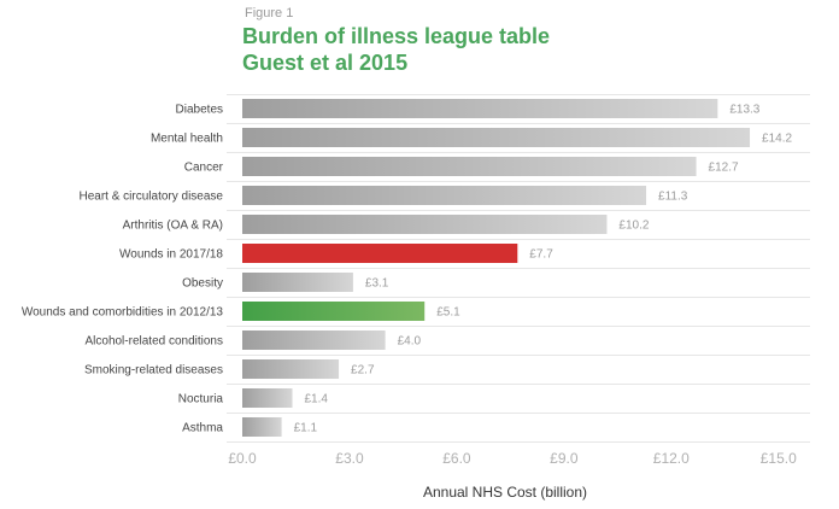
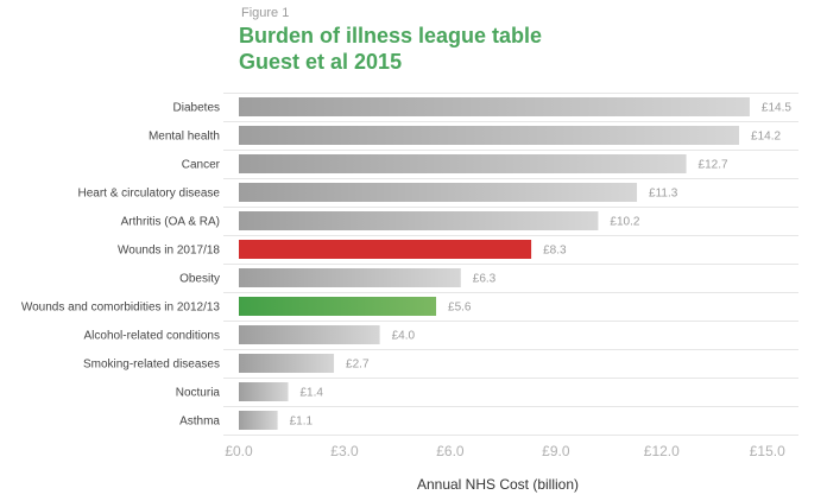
Diabetes: £13.3 -> £14.5
Wounds in 2017/18: £7.7 -> £8.3
Obesity: £3.1 -> £6.3
Wounds and comorbidities in 2012/13: £5.1 -> £5.6
